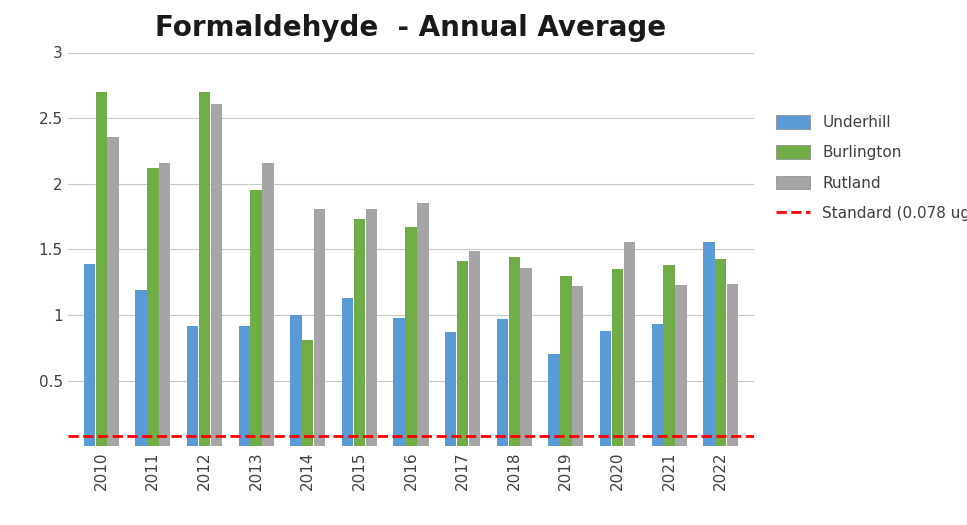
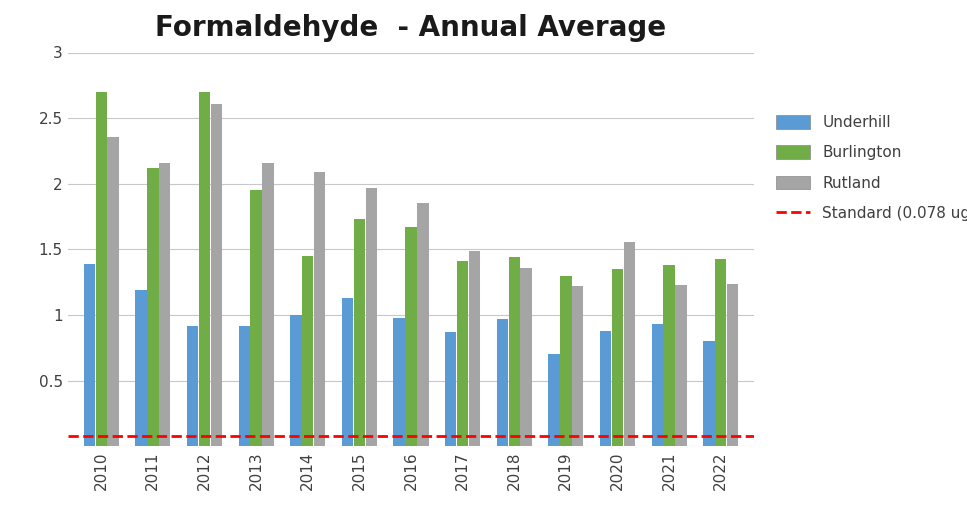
Burlington/2014: 0.81 -> 1.45
Rutland/2014: 1.81 -> 2.09
Rutland/2015: 1.81 -> 1.97
Underhill/2022: 1.56 -> 0.80
